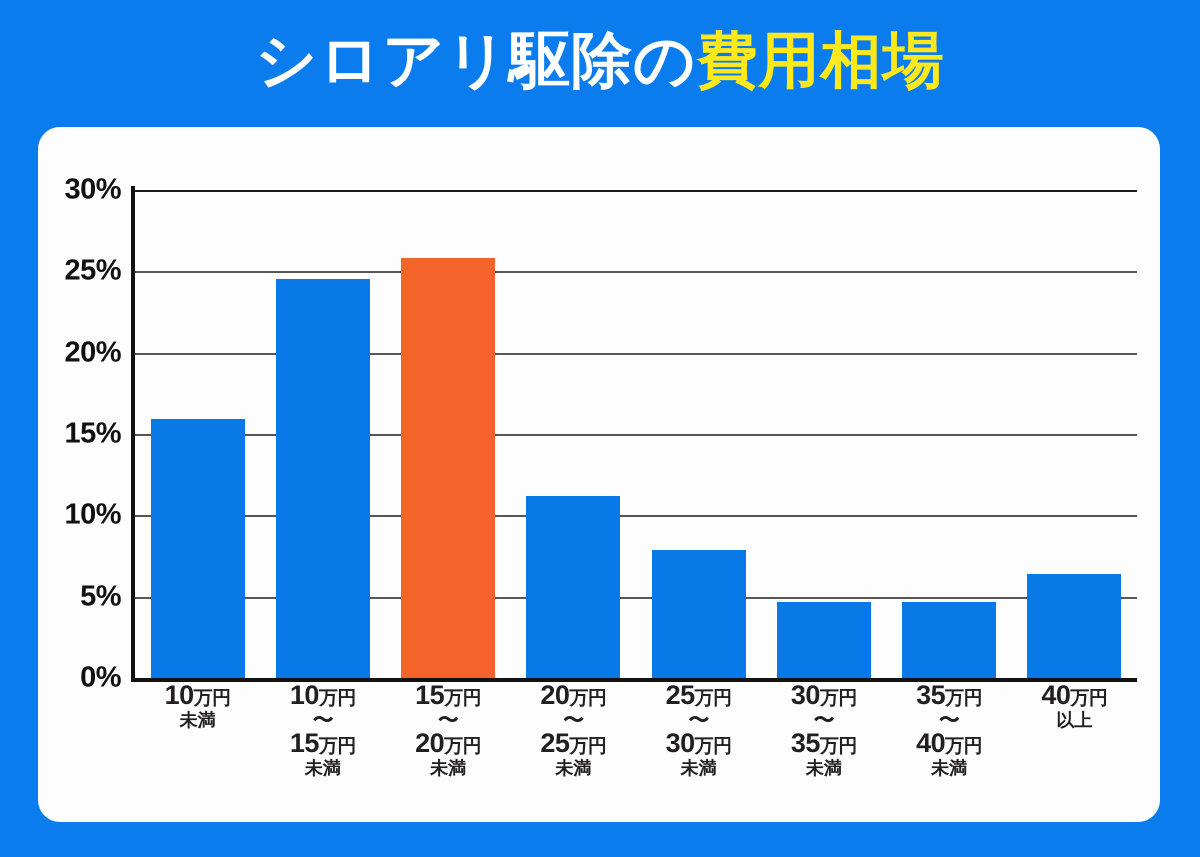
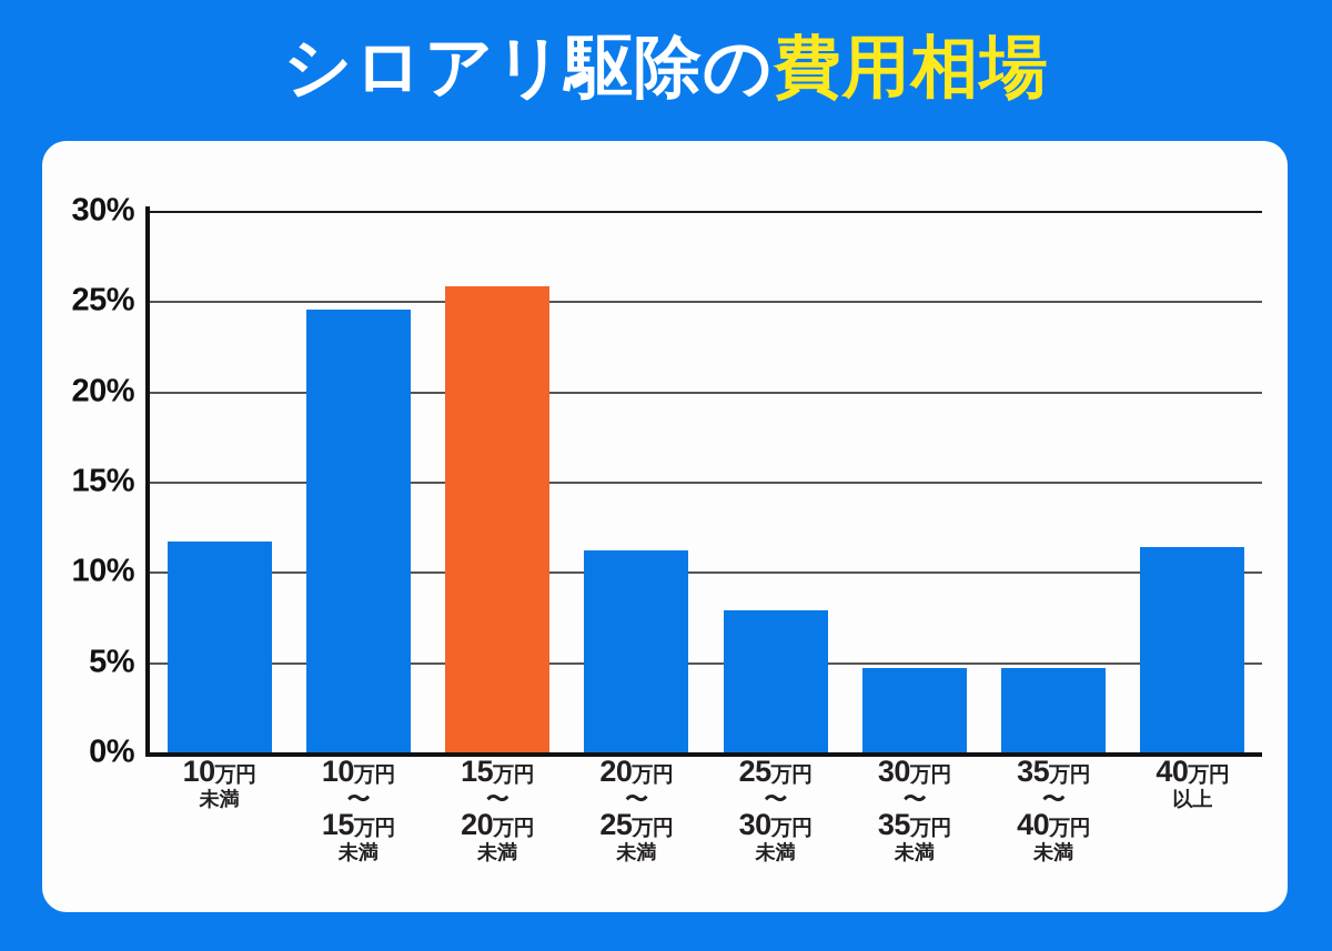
10万円未満: 15.9 -> 11.7
40万円以上: 6.4 -> 11.4
